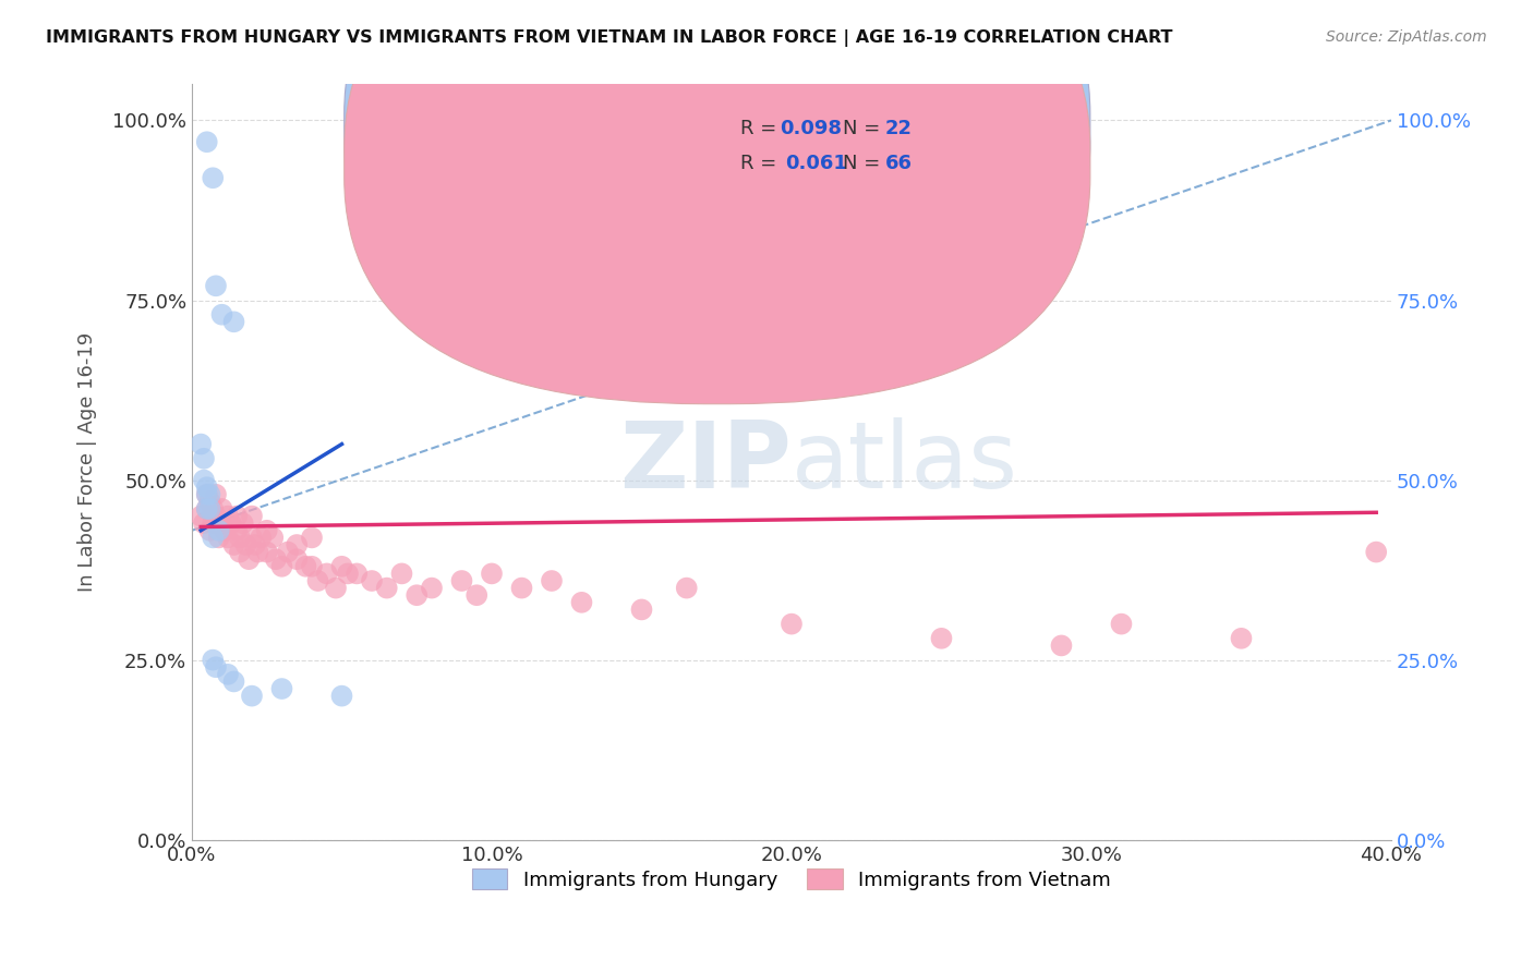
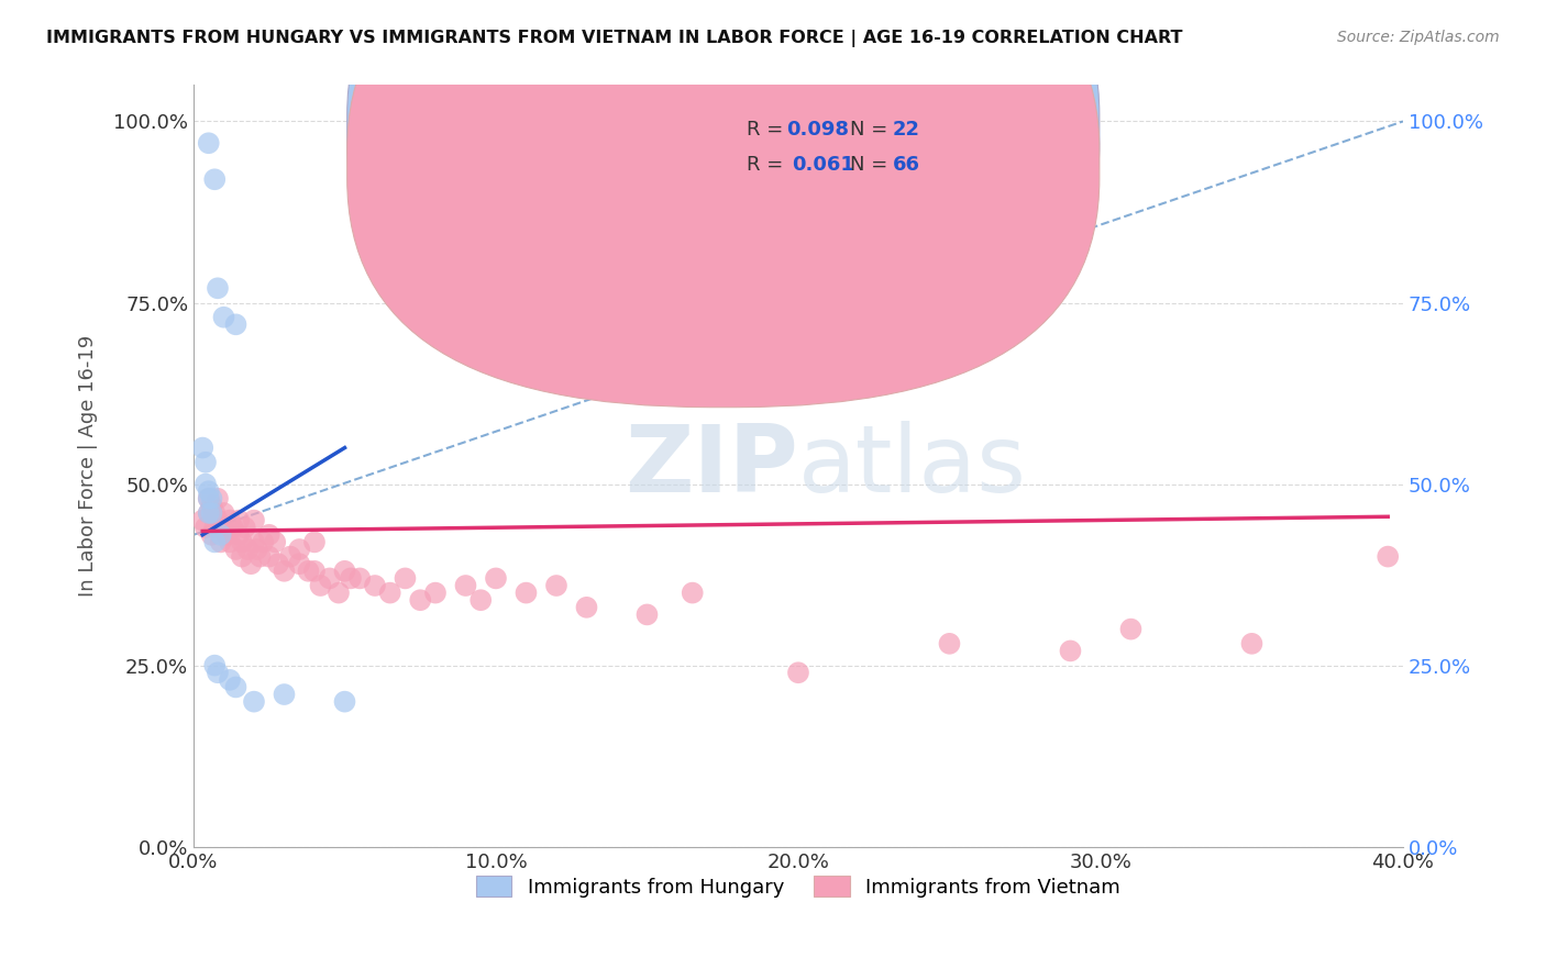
Immigrants from Vietnam/20.0%: 30% -> 24%
